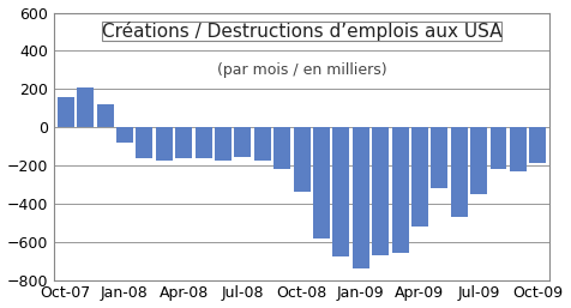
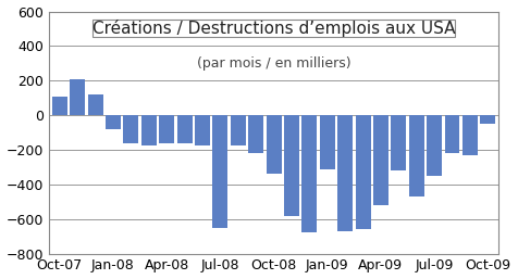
Oct-07: 160 -> 110
Jul-08: -160 -> -650
Jan-09: -740 -> -310
Oct-09: -190 -> -50
